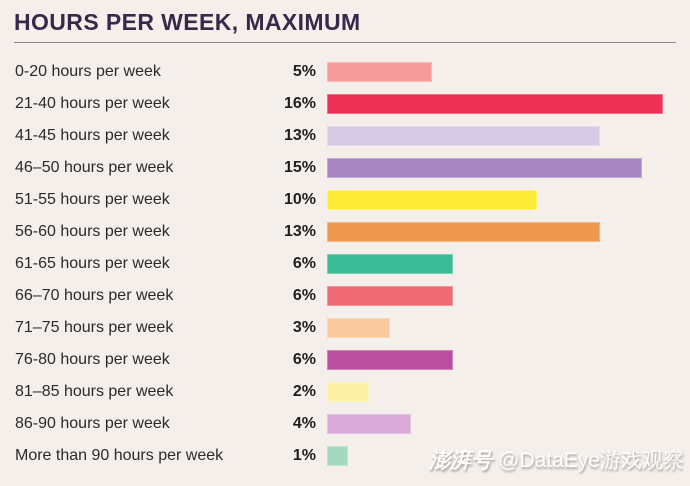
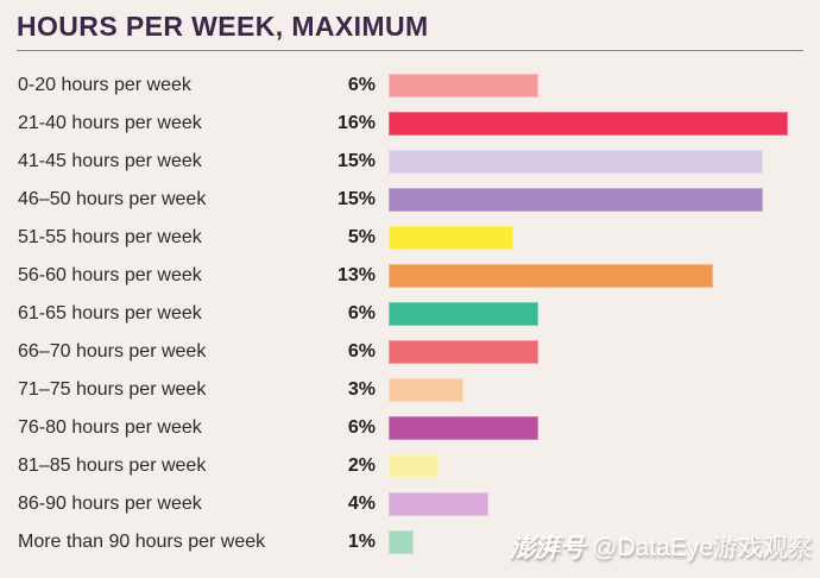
0-20 hours per week: 5% -> 6%
41-45 hours per week: 13% -> 15%
51-55 hours per week: 10% -> 5%
